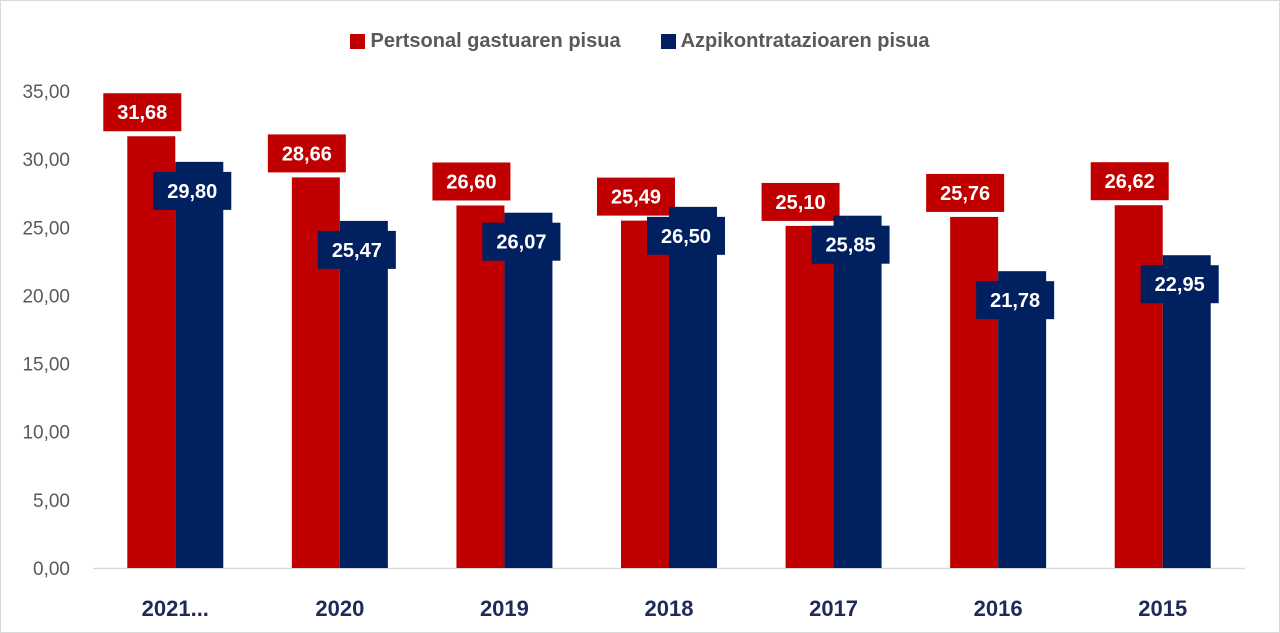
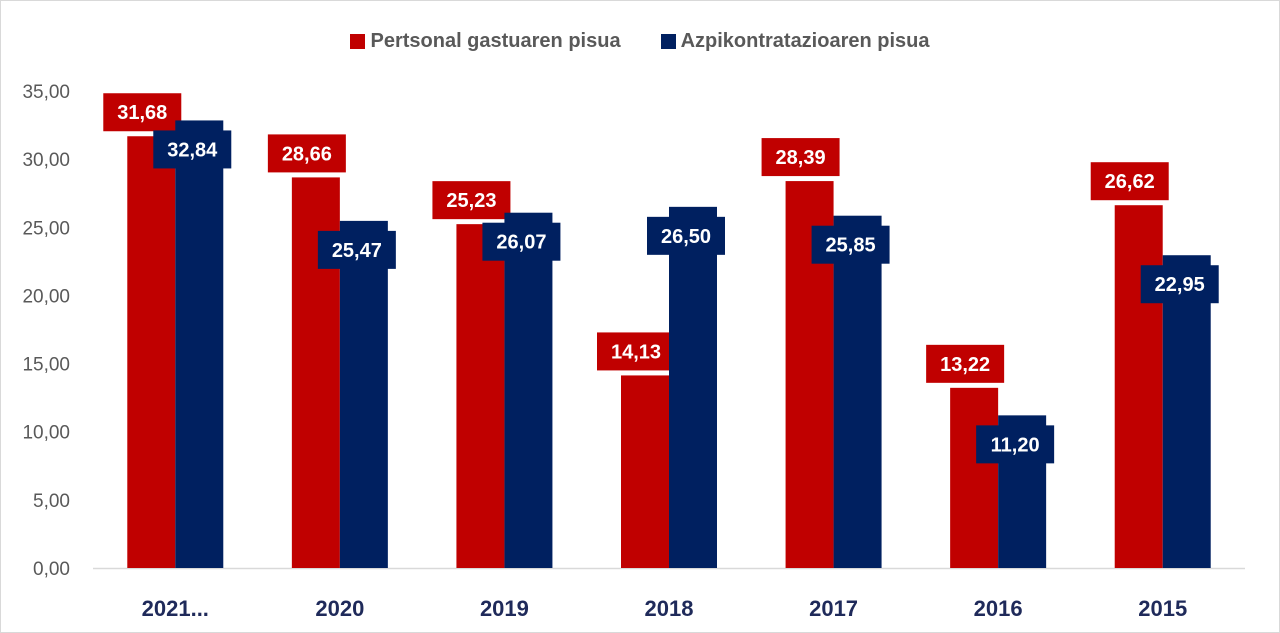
Azpikontratazioaren pisua/2021...: 29,80 -> 32,84
Pertsonal gastuaren pisua/2019: 26,60 -> 25,23
Pertsonal gastuaren pisua/2018: 25,49 -> 14,13
Pertsonal gastuaren pisua/2017: 25,10 -> 28,39
Pertsonal gastuaren pisua/2016: 25,76 -> 13,22
Azpikontratazioaren pisua/2016: 21,78 -> 11,20
